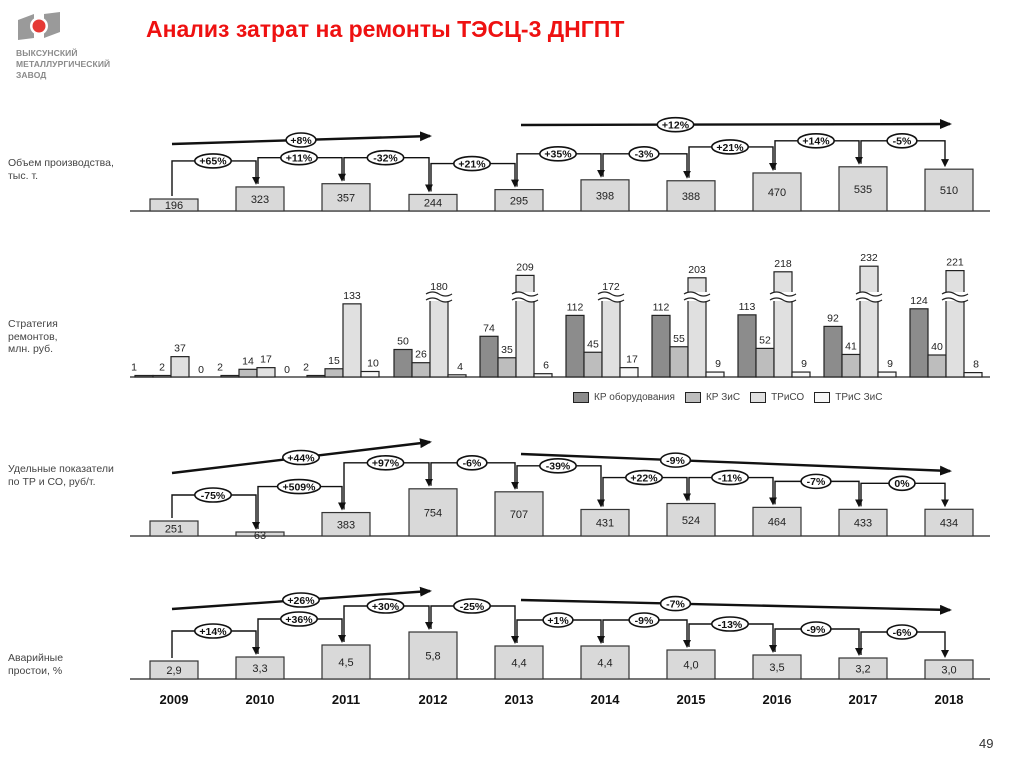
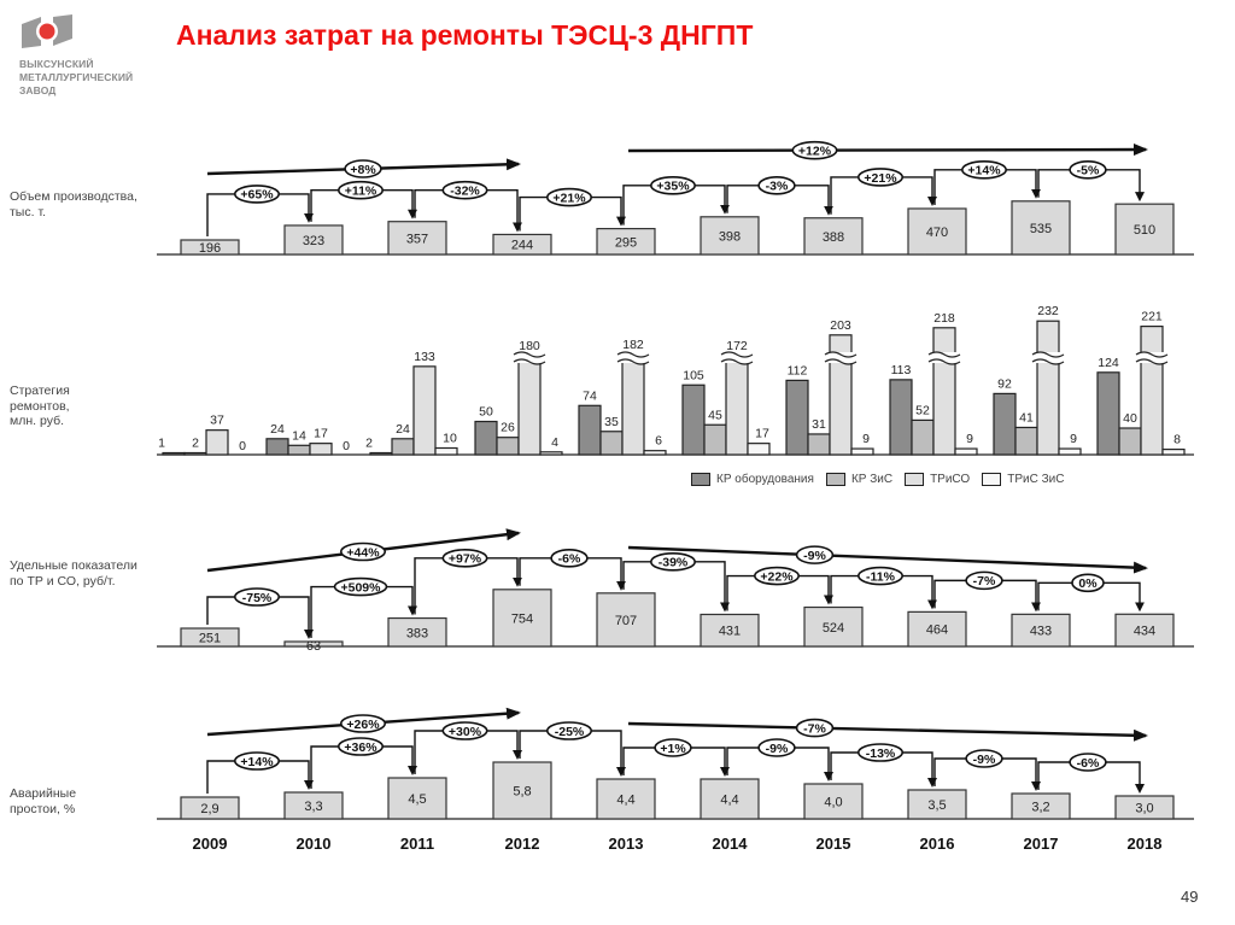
Стратегия ремонтов, млн. руб./КР оборудования/2010: 2 -> 24
Стратегия ремонтов, млн. руб./КР ЗиС/2011: 15 -> 24
Стратегия ремонтов, млн. руб./ТРиСО/2013: 209 -> 182
Стратегия ремонтов, млн. руб./КР оборудования/2014: 112 -> 105
Стратегия ремонтов, млн. руб./КР ЗиС/2015: 55 -> 31
